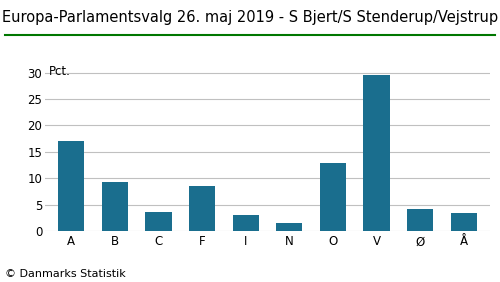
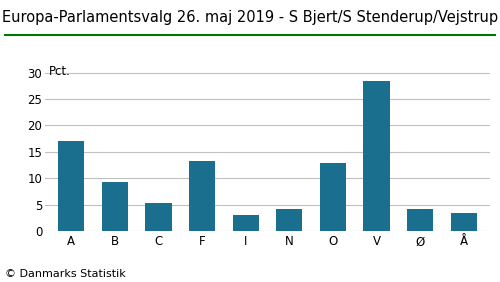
C: 3.6 -> 5.4
F: 8.6 -> 13.3
N: 1.6 -> 4.3
V: 29.6 -> 28.5
